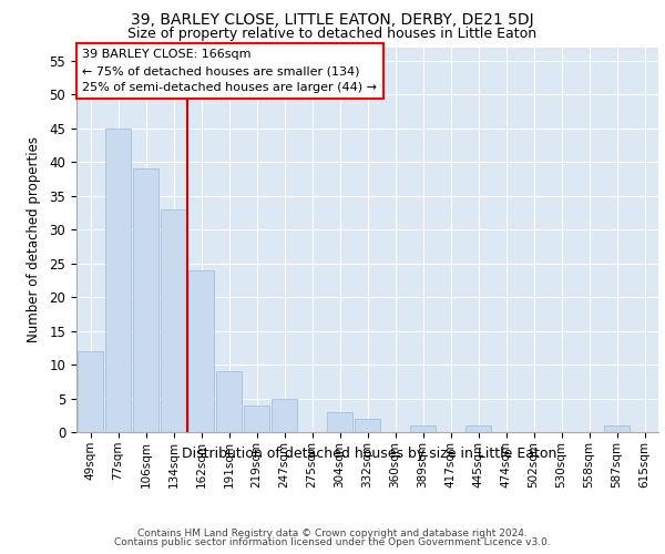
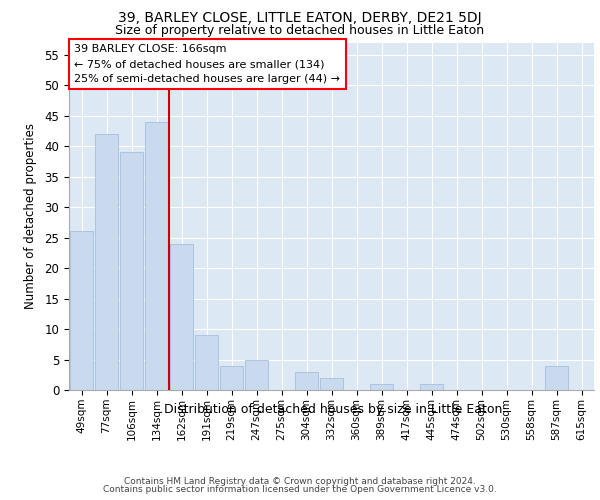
49sqm: 12 -> 26
77sqm: 45 -> 42
134sqm: 33 -> 44
587sqm: 1 -> 4
